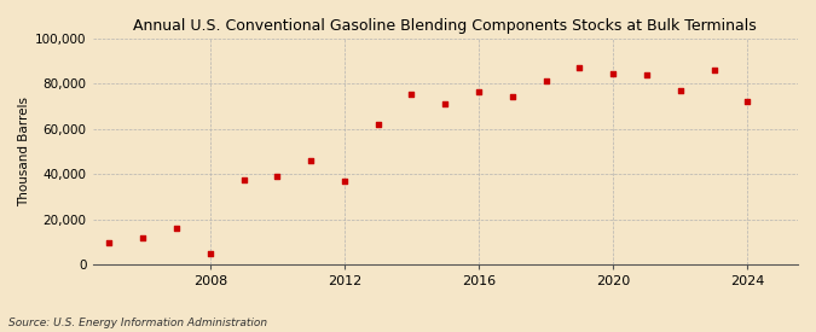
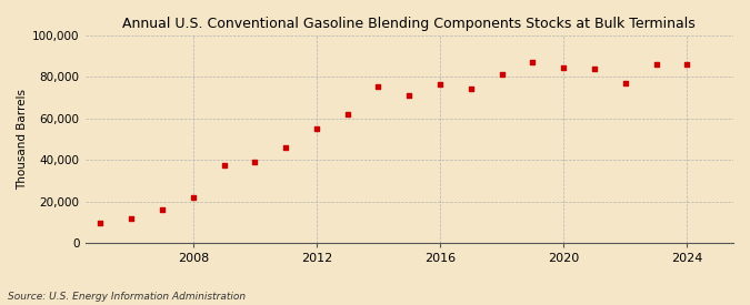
2008: 5,000 -> 22,000
2012: 37,000 -> 55,000
2024: 72,000 -> 86,000
